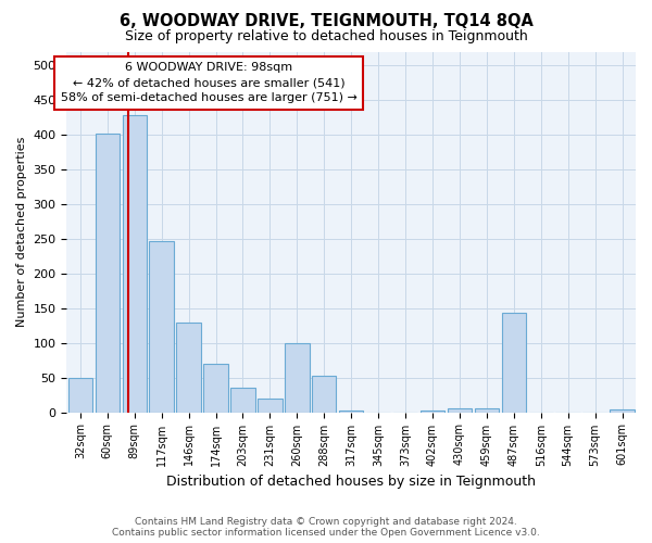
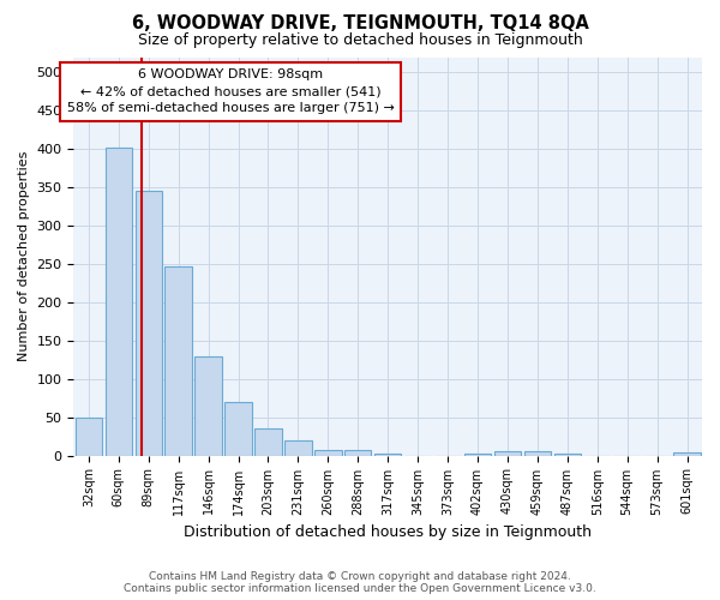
89sqm: 428 -> 345
260sqm: 100 -> 7
288sqm: 52 -> 7
487sqm: 144 -> 2
